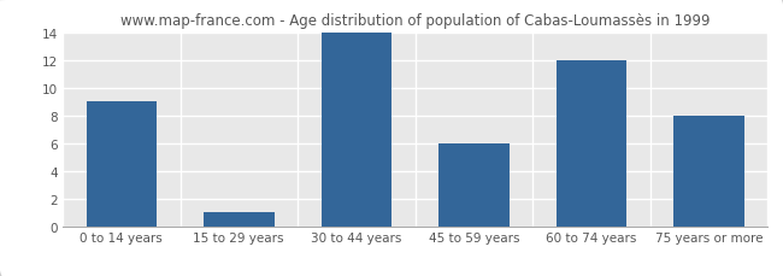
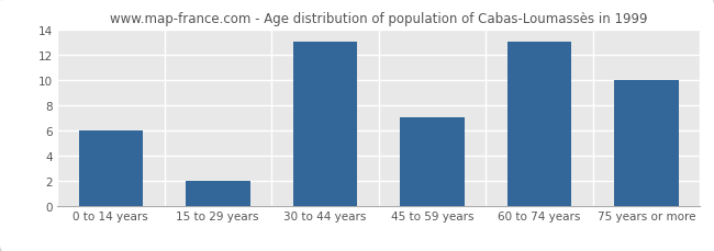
0 to 14 years: 9 -> 6
15 to 29 years: 1 -> 2
30 to 44 years: 14 -> 13
45 to 59 years: 6 -> 7
60 to 74 years: 12 -> 13
75 years or more: 8 -> 10
